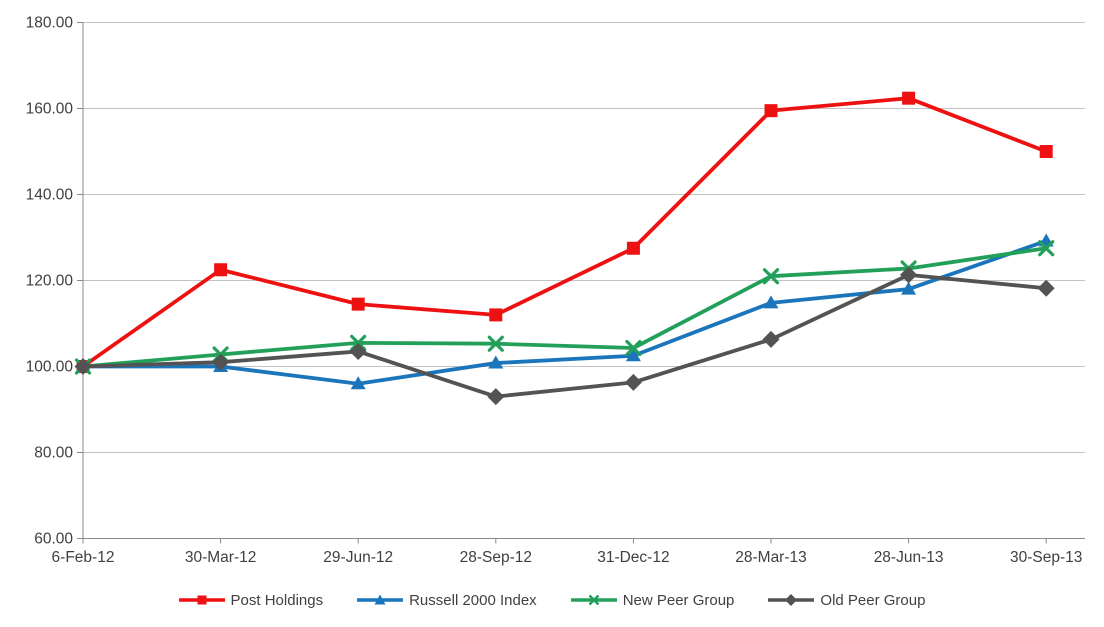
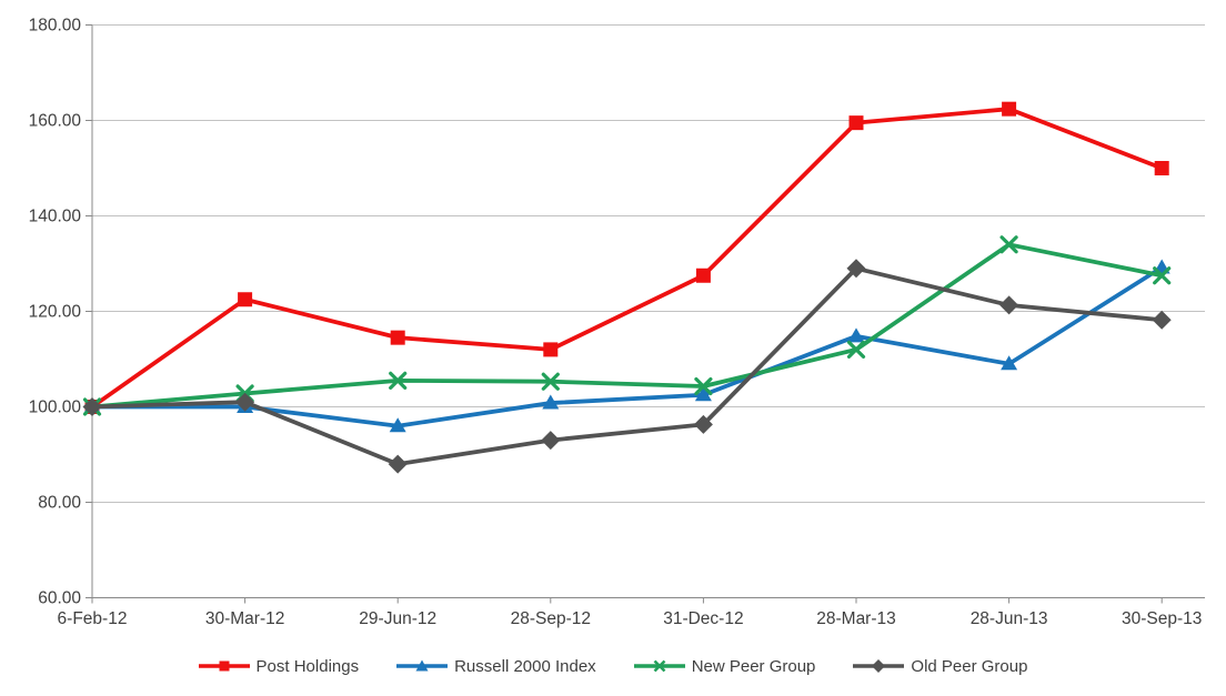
Old Peer Group/29-Jun-12: 104 -> 88
New Peer Group/28-Mar-13: 121 -> 112
Old Peer Group/28-Mar-13: 106 -> 129
Russell 2000 Index/28-Jun-13: 118 -> 109
New Peer Group/28-Jun-13: 123 -> 134
